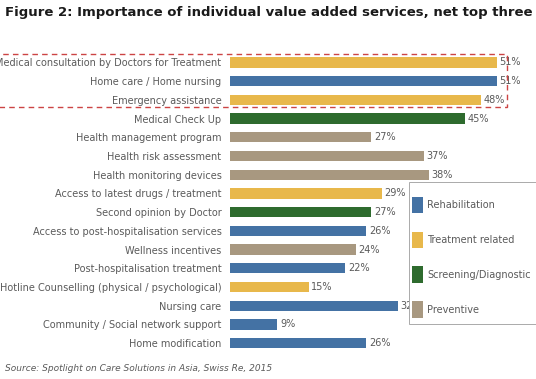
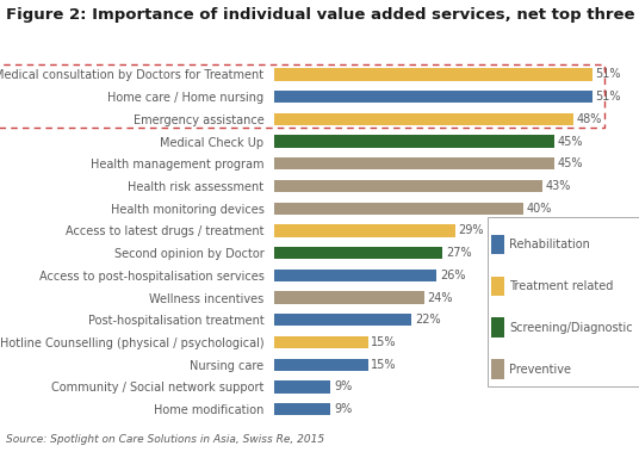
Health management program: 27% -> 45%
Health risk assessment: 37% -> 43%
Health monitoring devices: 38% -> 40%
Nursing care: 32% -> 15%
Home modification: 26% -> 9%
